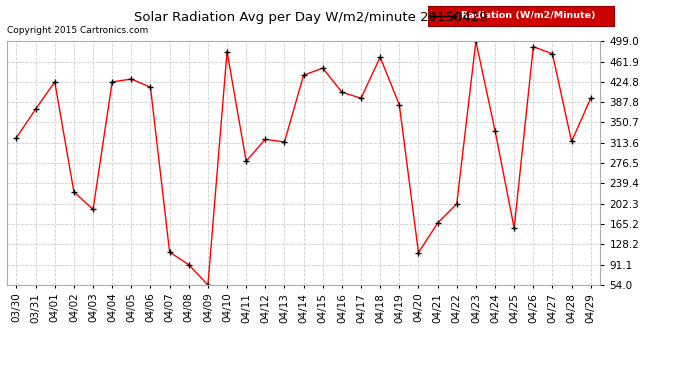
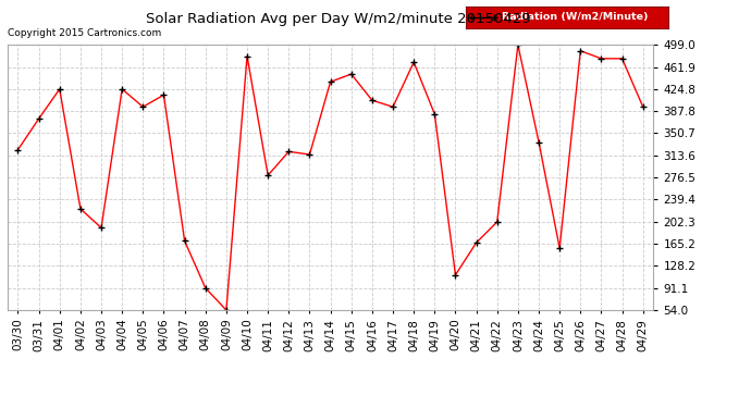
04/05: 430 -> 395
04/07: 114 -> 170
04/28: 316 -> 476
